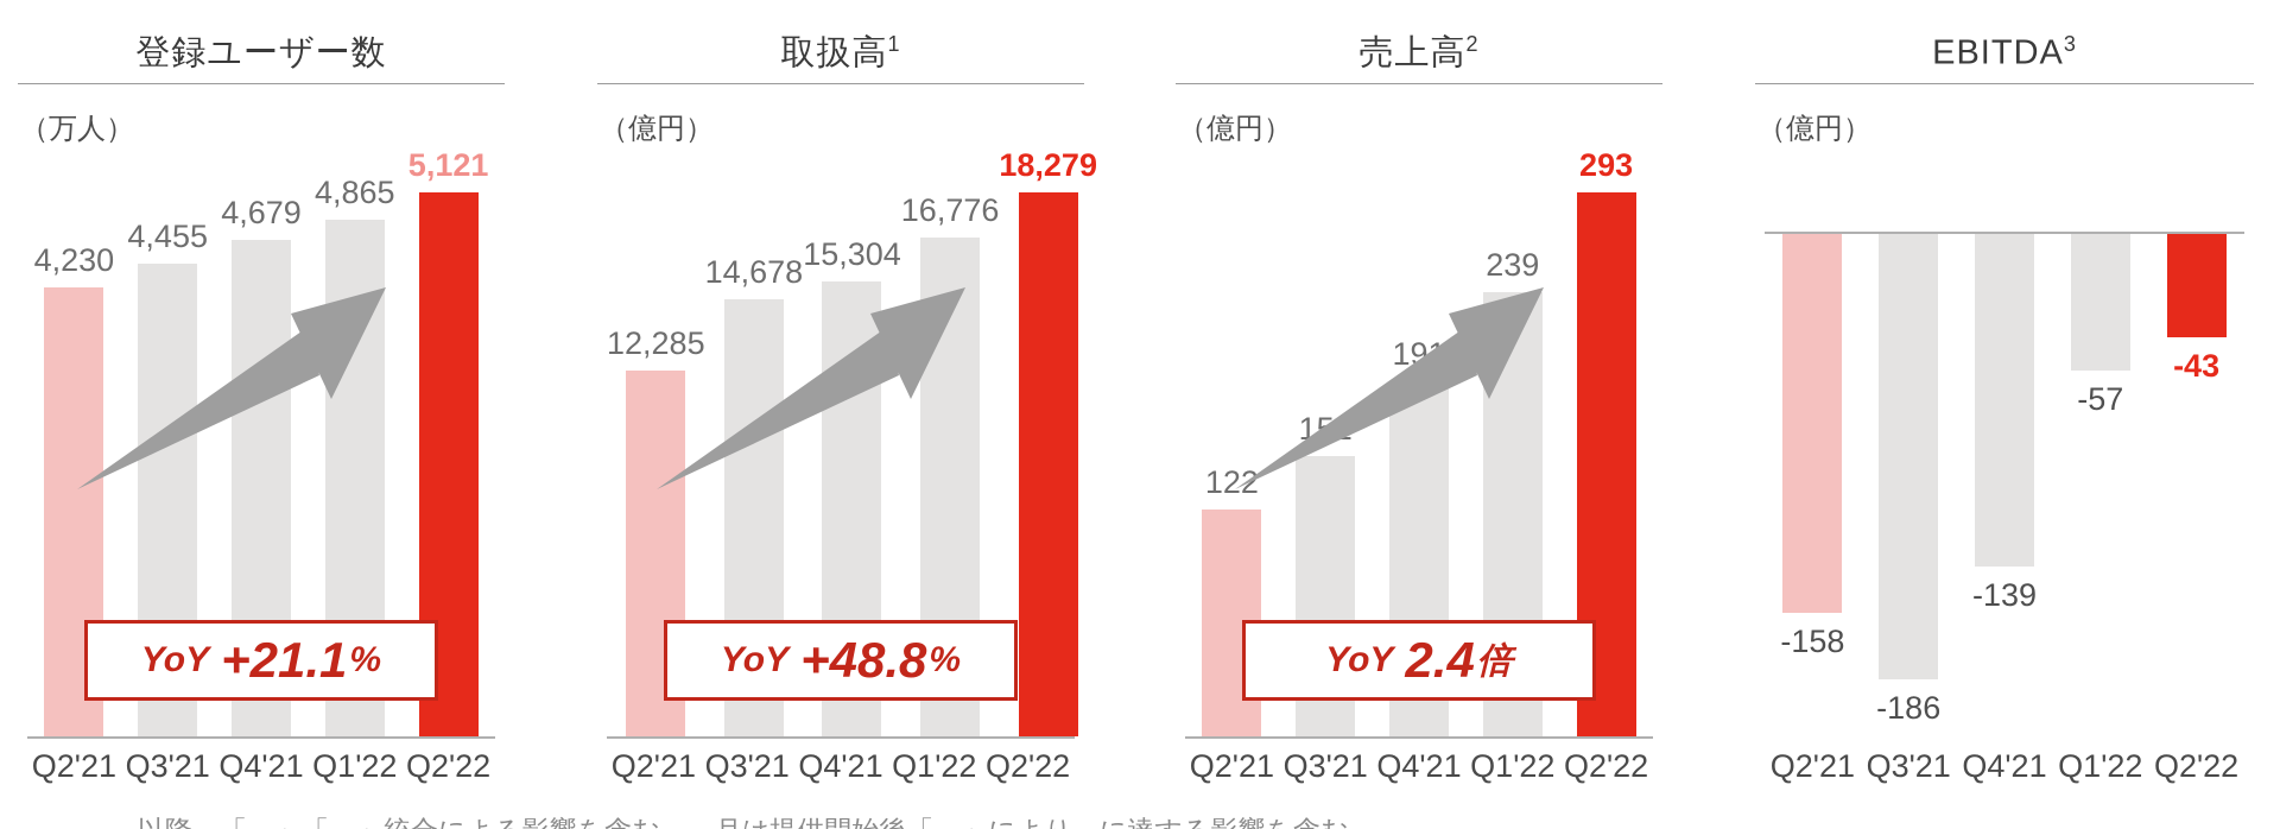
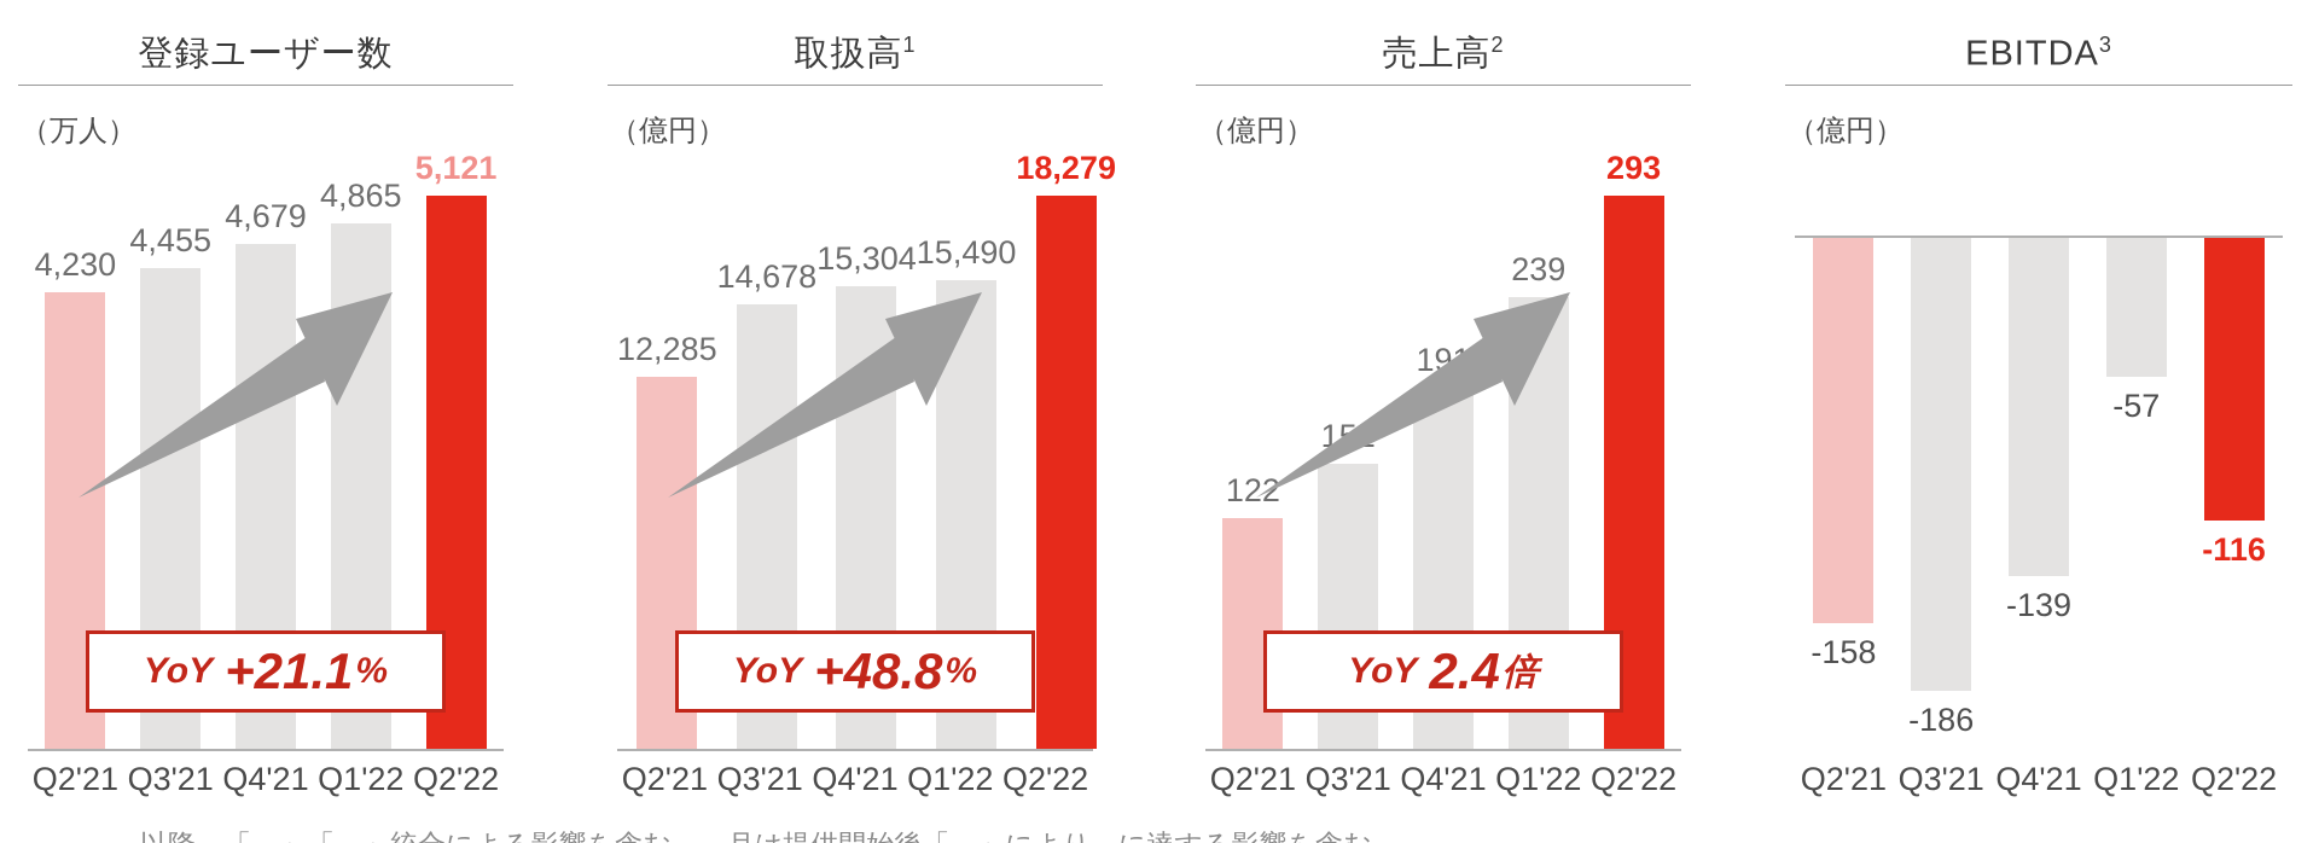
取扱高/Q1'22: 16,776 -> 15,490
EBITDA/Q2'22: -43 -> -116
